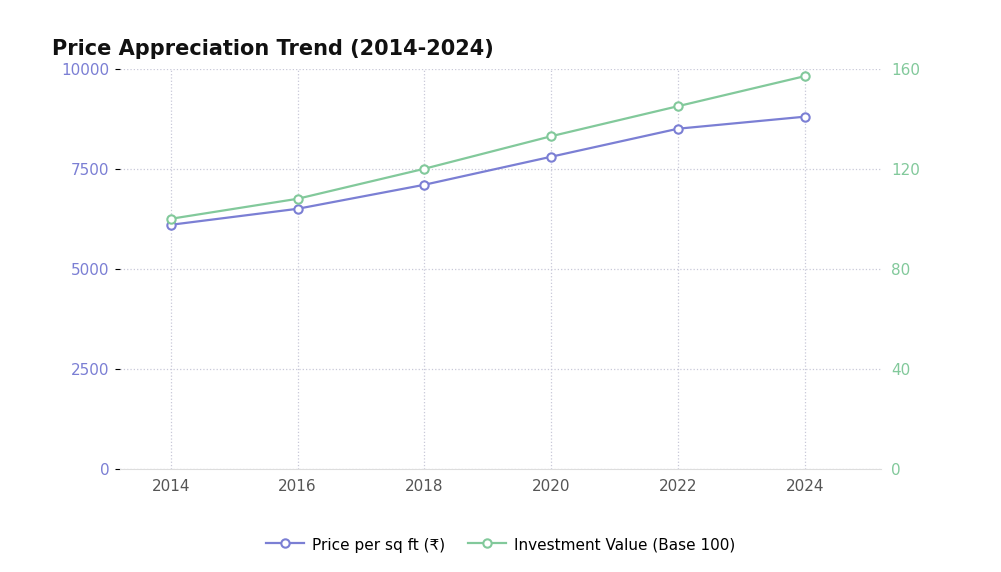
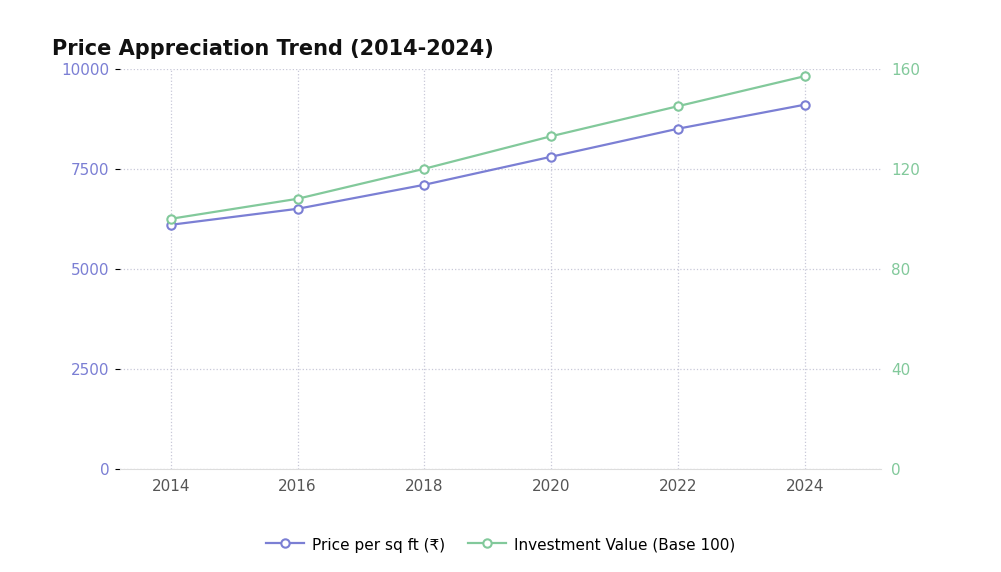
Price per sq ft (₹)/2024: 8800 -> 9100
